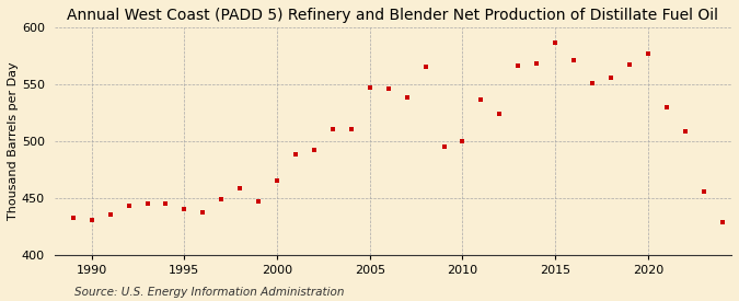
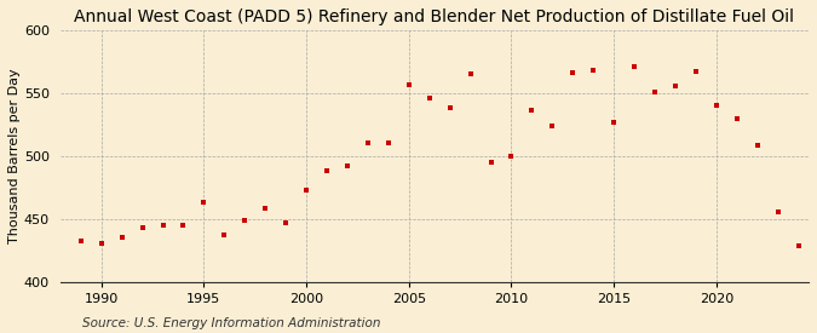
1995: 440 -> 463
2000: 465 -> 473
2005: 547 -> 557
2015: 586 -> 527
2020: 577 -> 540
